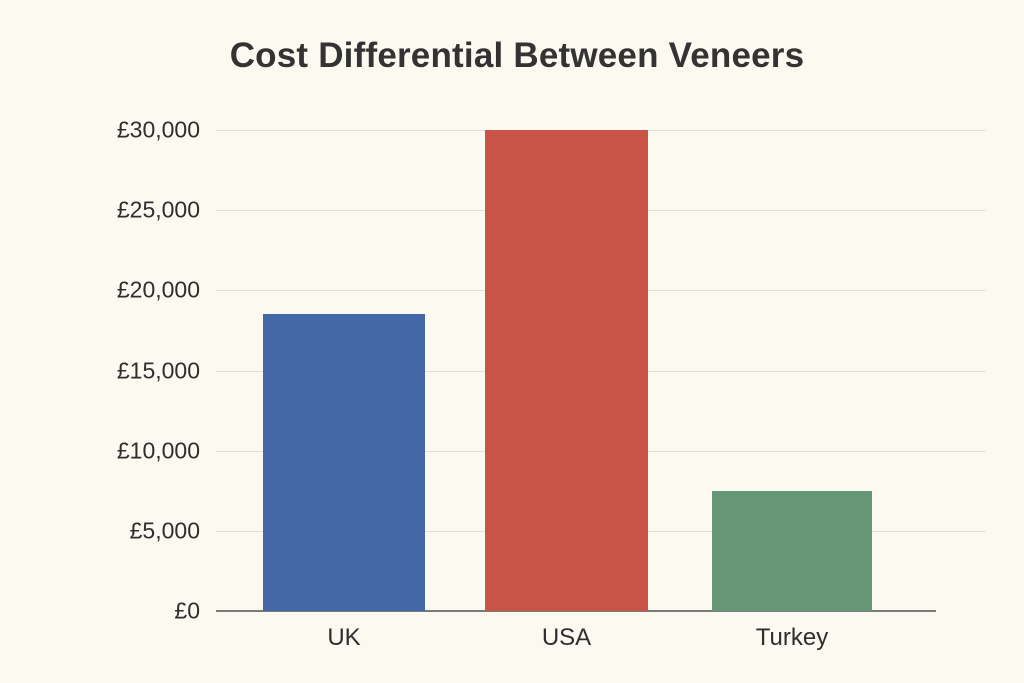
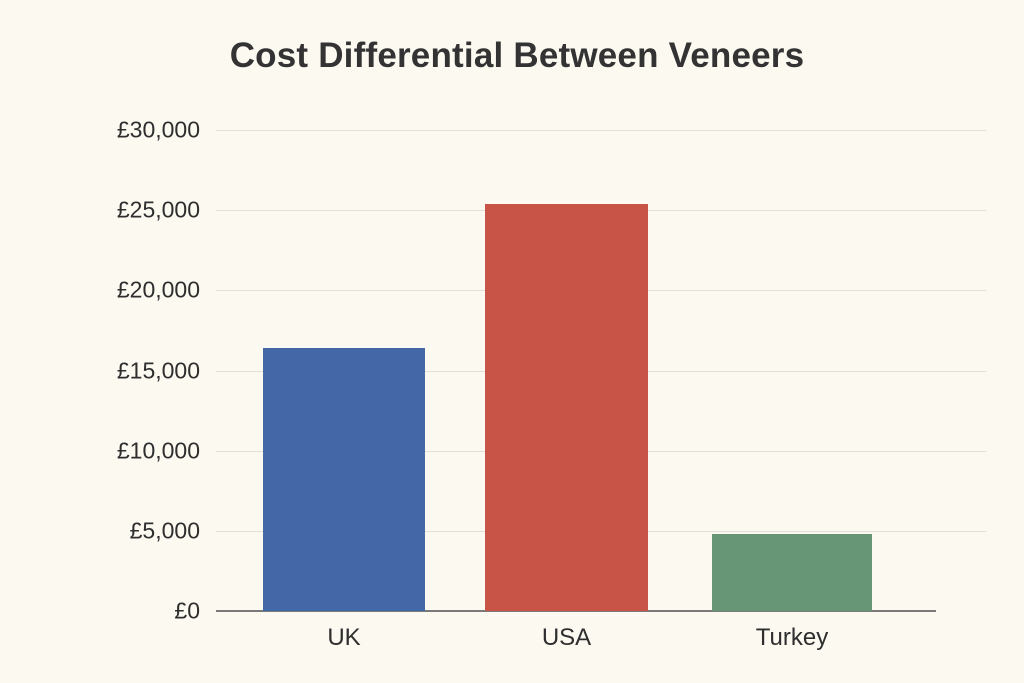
UK: £18500 -> £16400
USA: £30000 -> £25400
Turkey: £7500 -> £4800
